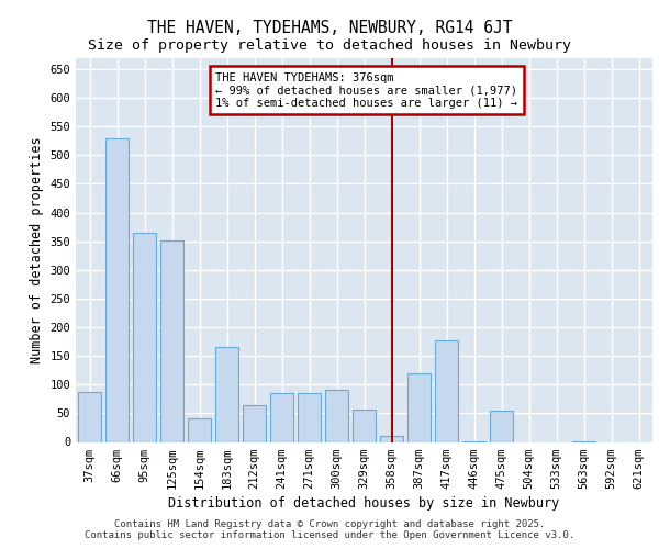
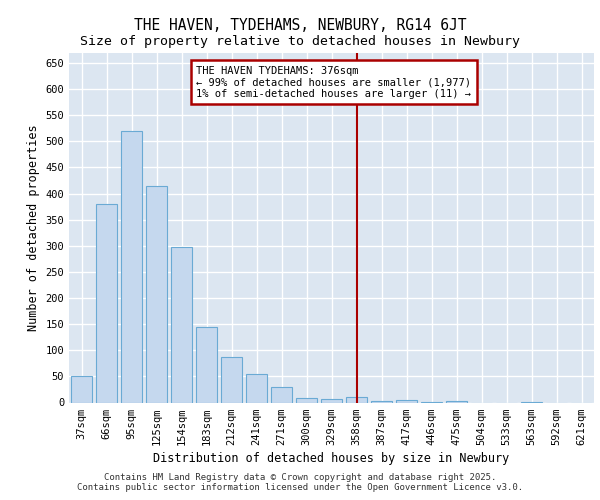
37sqm: 88 -> 50
66sqm: 530 -> 380
95sqm: 364 -> 520
125sqm: 352 -> 415
154sqm: 42 -> 297
183sqm: 166 -> 145
212sqm: 64 -> 87
241sqm: 86 -> 55
271sqm: 86 -> 30
300sqm: 90 -> 9
329sqm: 56 -> 6
387sqm: 120 -> 2
417sqm: 178 -> 4
475sqm: 54 -> 3
